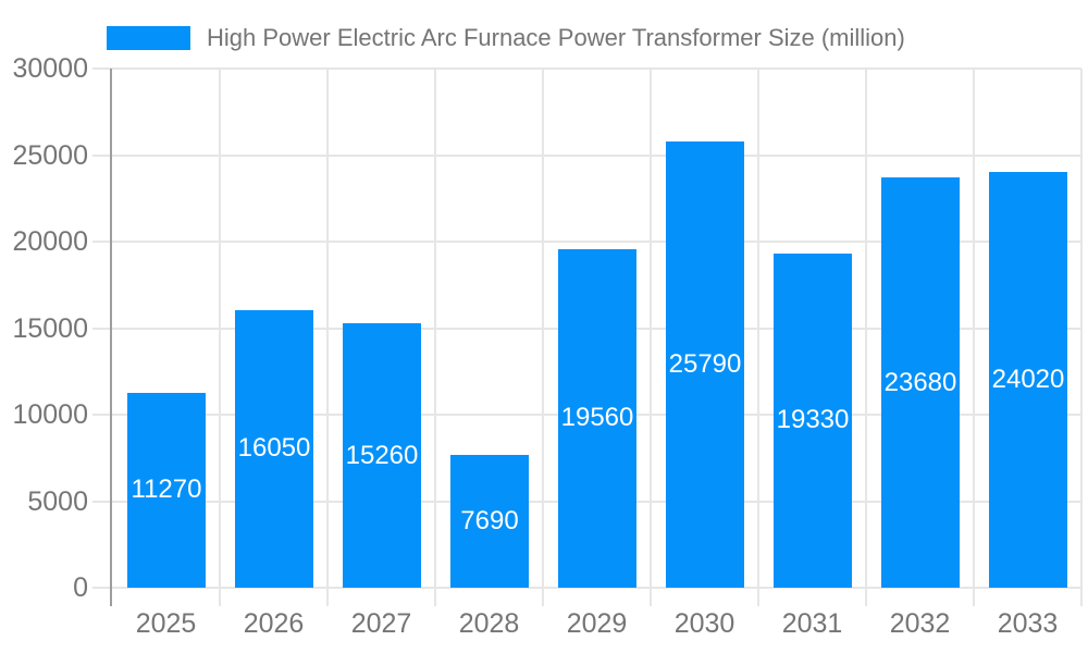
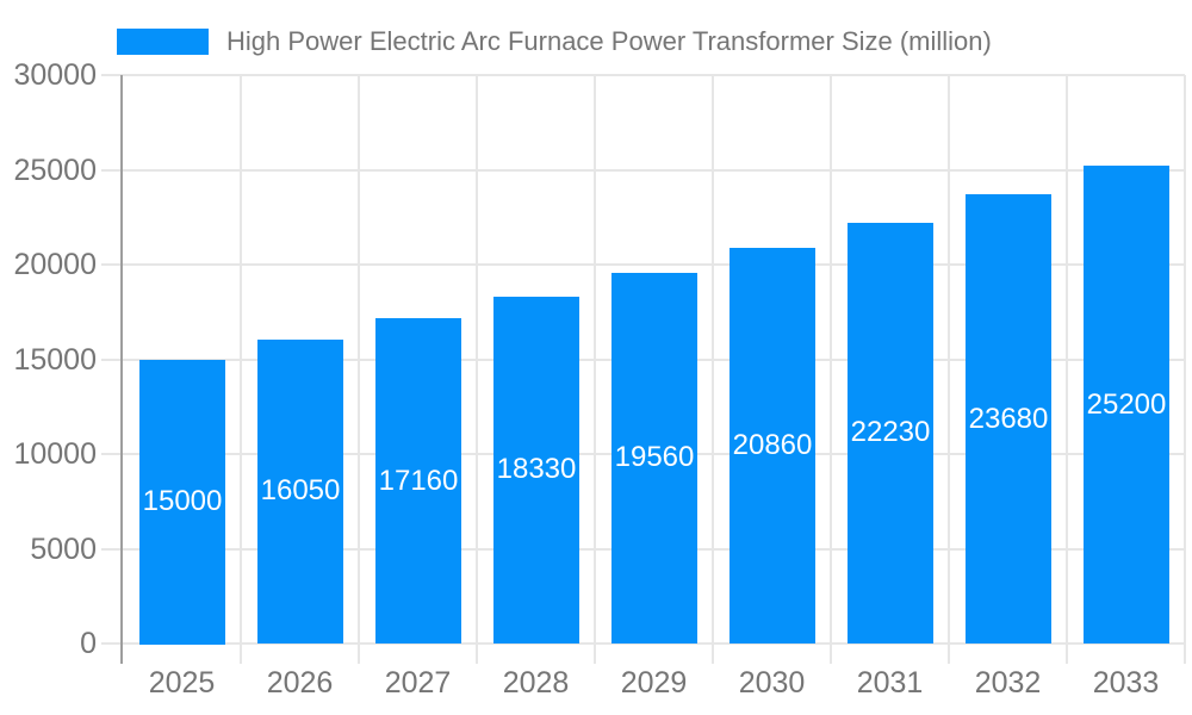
2025: 11270 -> 15000
2027: 15260 -> 17160
2028: 7690 -> 18330
2030: 25790 -> 20860
2031: 19330 -> 22230
2033: 24020 -> 25200
